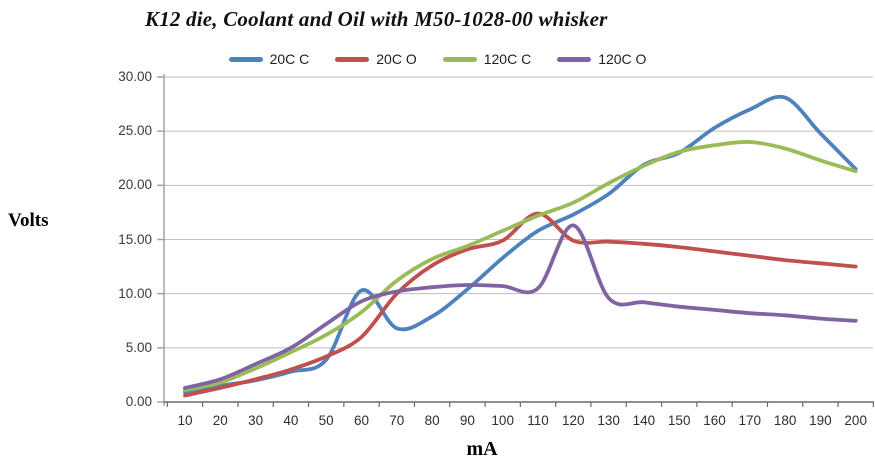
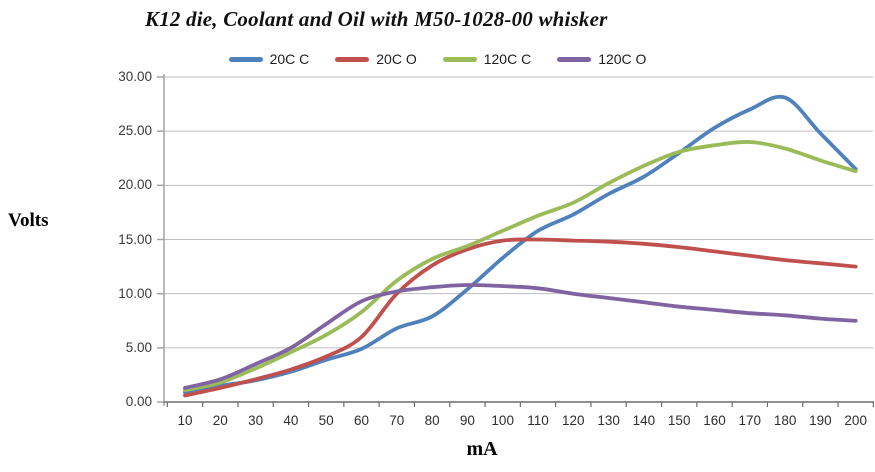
20C C/60: 10.3 -> 4.9
20C O/110: 17.4 -> 15.0
120C O/120: 16.3 -> 10.0
20C C/140: 21.9 -> 20.8
